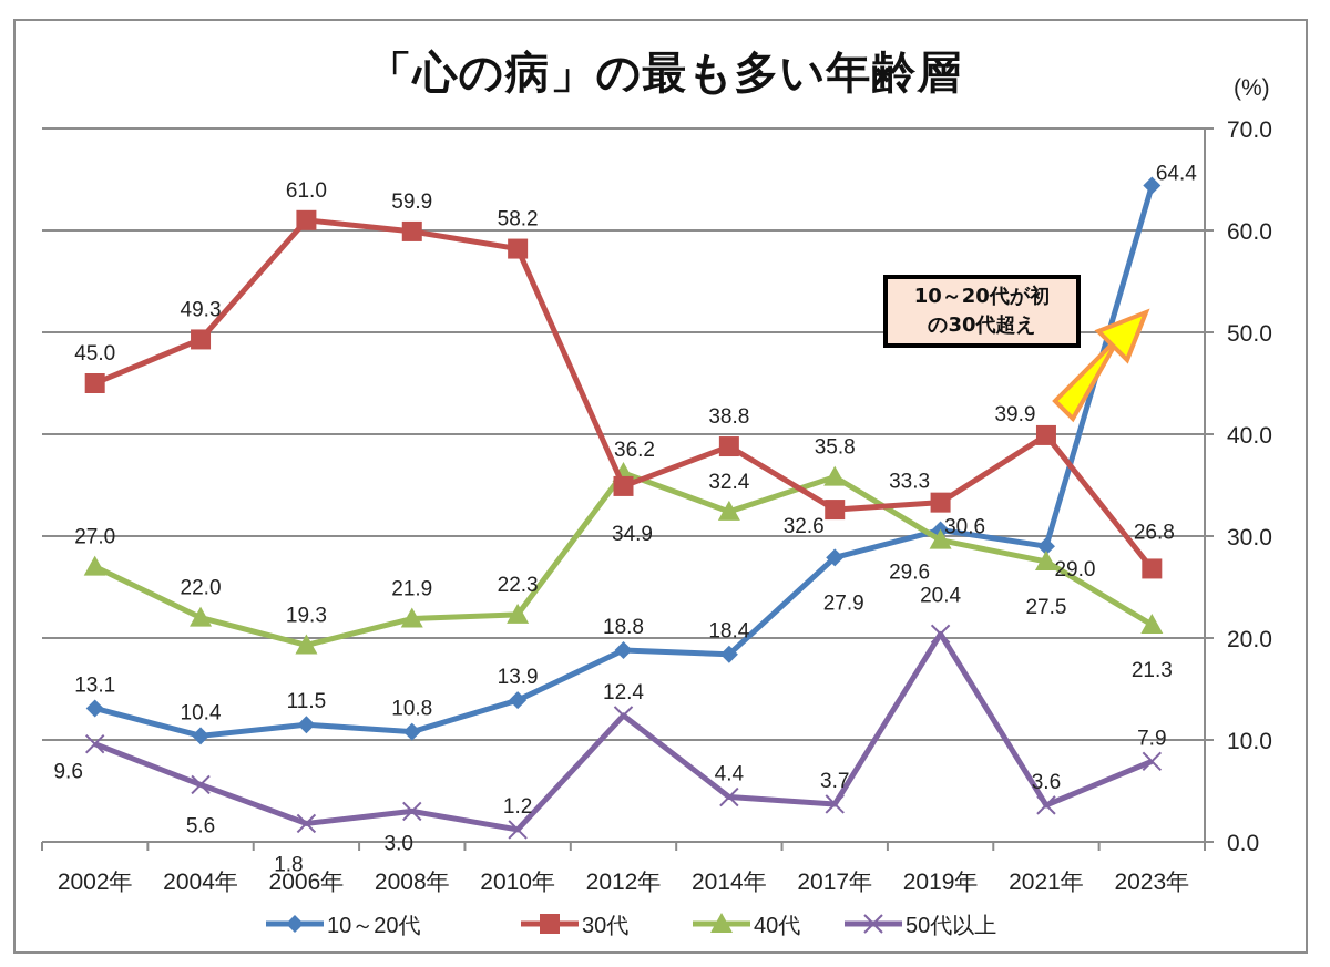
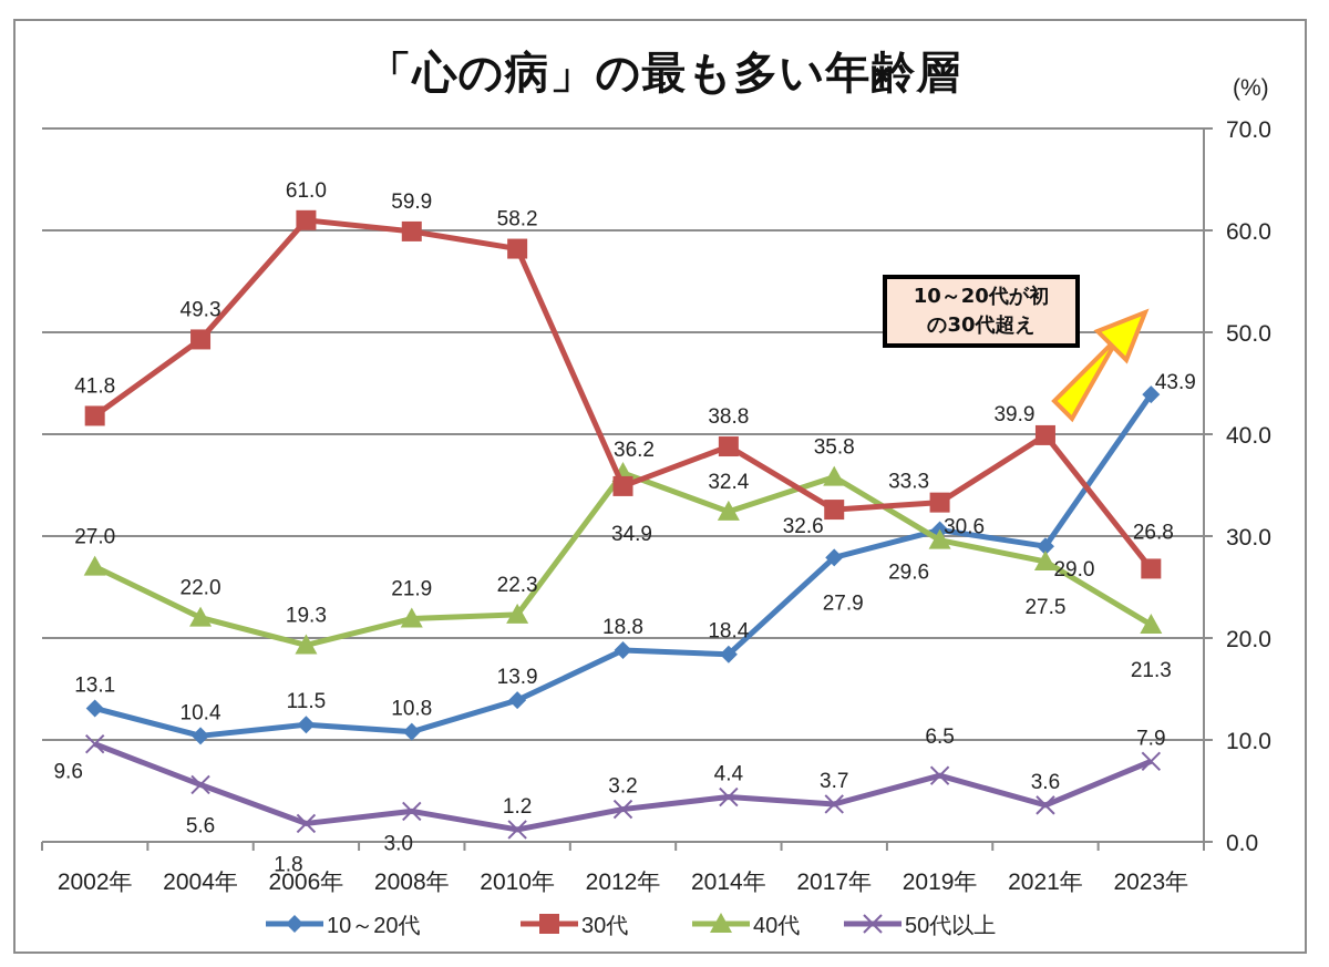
30代/2002年: 45.0 -> 41.8
50代以上/2012年: 12.4 -> 3.2
50代以上/2019年: 20.4 -> 6.5
10～20代/2023年: 64.4 -> 43.9
